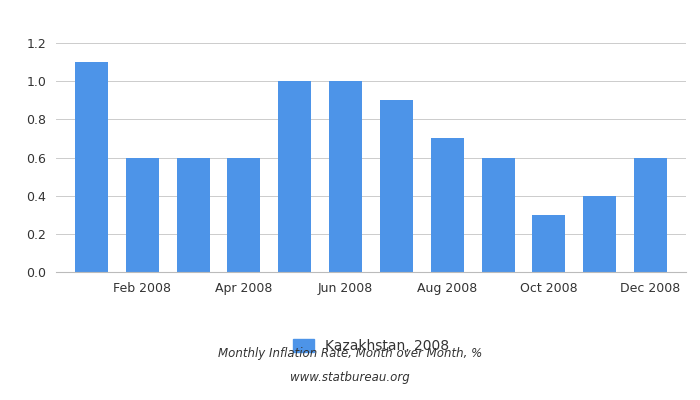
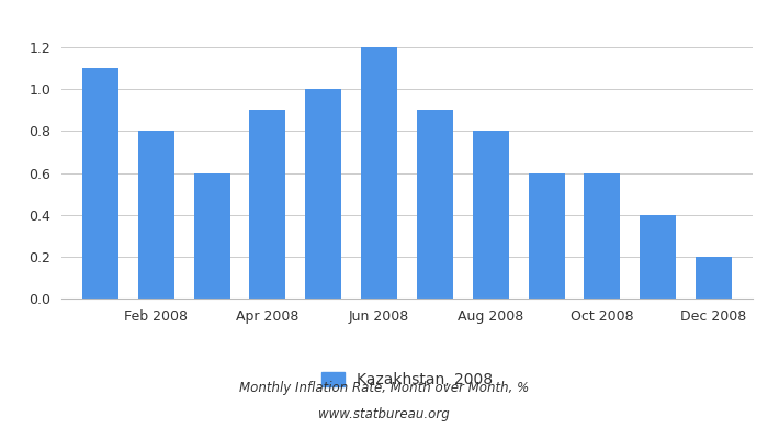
Feb 2008: 0.6 -> 0.8
Apr 2008: 0.6 -> 0.9
Jun 2008: 1.0 -> 1.2
Aug 2008: 0.7 -> 0.8
Oct 2008: 0.3 -> 0.6
Dec 2008: 0.6 -> 0.2
